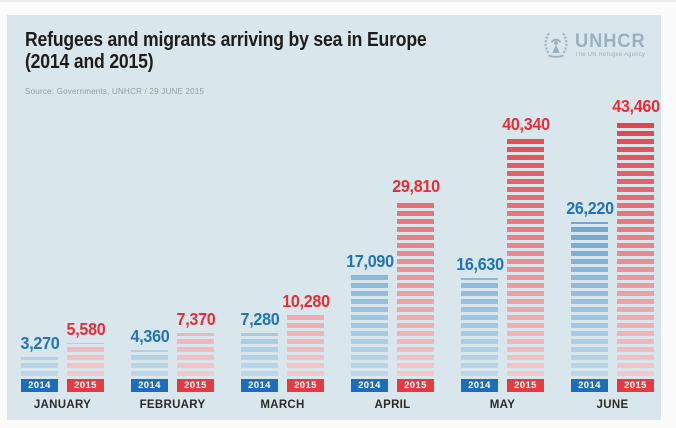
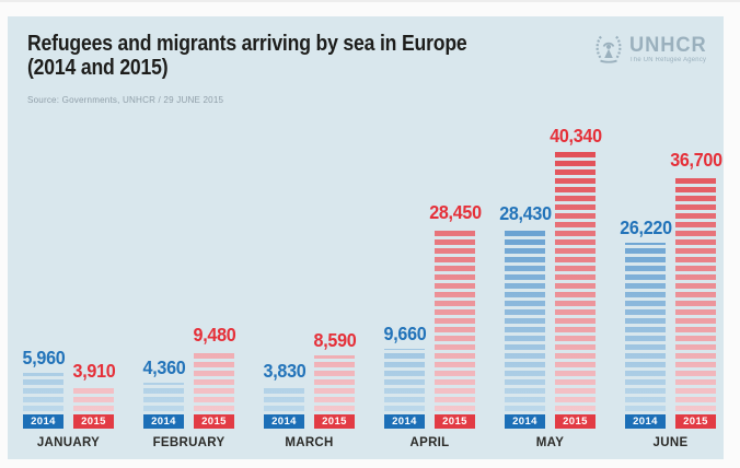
2014/JANUARY: 3,270 -> 5,960
2015/JANUARY: 5,580 -> 3,910
2015/FEBRUARY: 7,370 -> 9,480
2014/MARCH: 7,280 -> 3,830
2015/MARCH: 10,280 -> 8,590
2014/APRIL: 17,090 -> 9,660
2015/APRIL: 29,810 -> 28,450
2014/MAY: 16,630 -> 28,430
2015/JUNE: 43,460 -> 36,700
